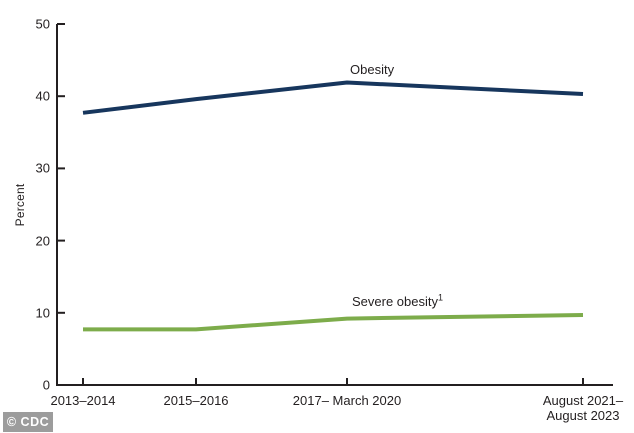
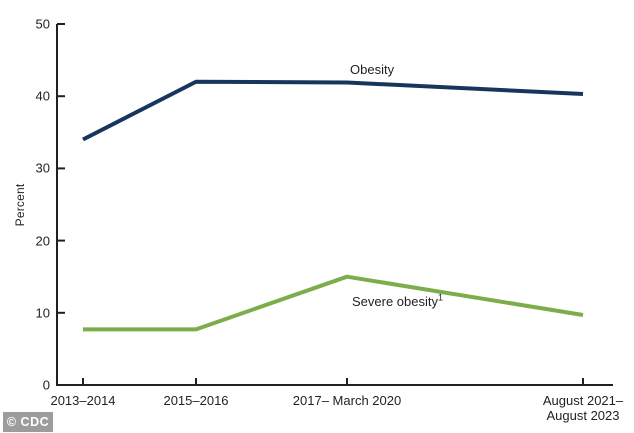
Obesity/2013–2014: 38 -> 34
Obesity/2015–2016: 40 -> 42
Severe obesity/2017– March 2020: 9 -> 15
